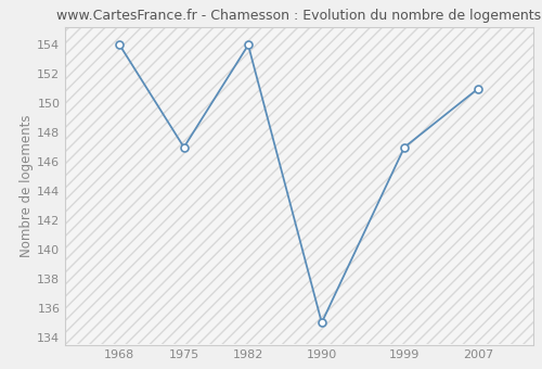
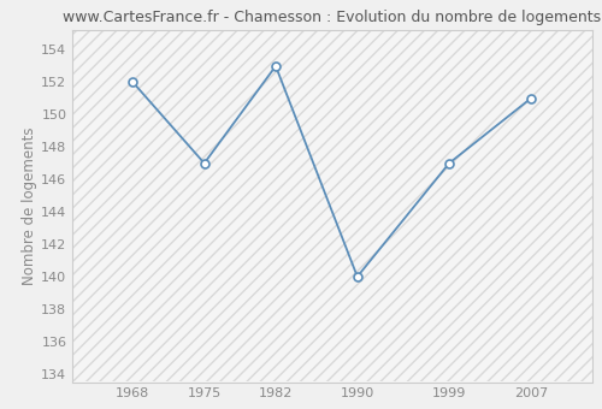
1968: 154 -> 152
1982: 154 -> 153
1990: 135 -> 140
